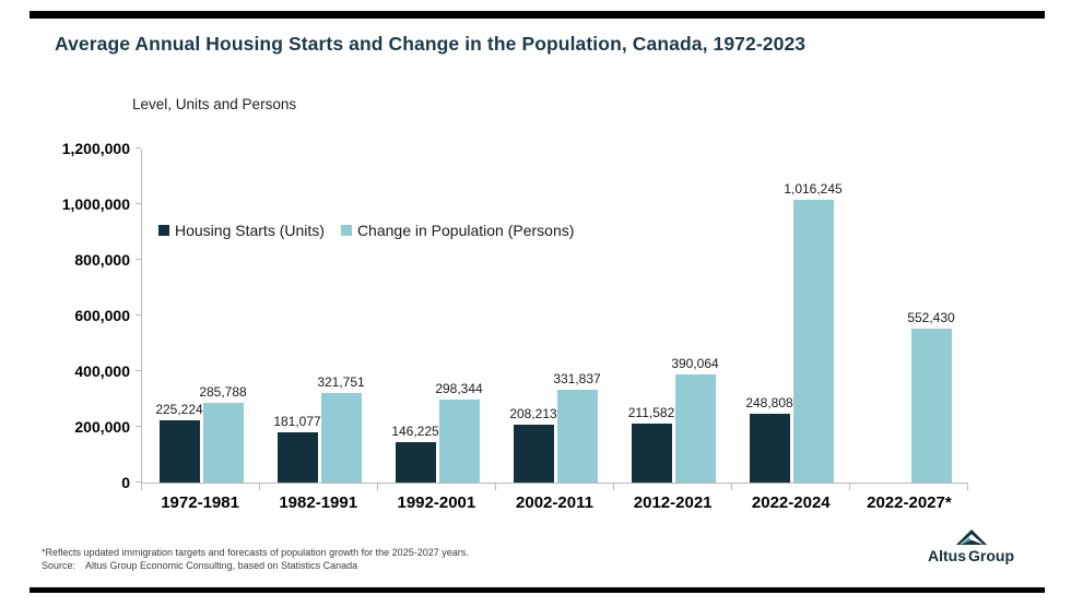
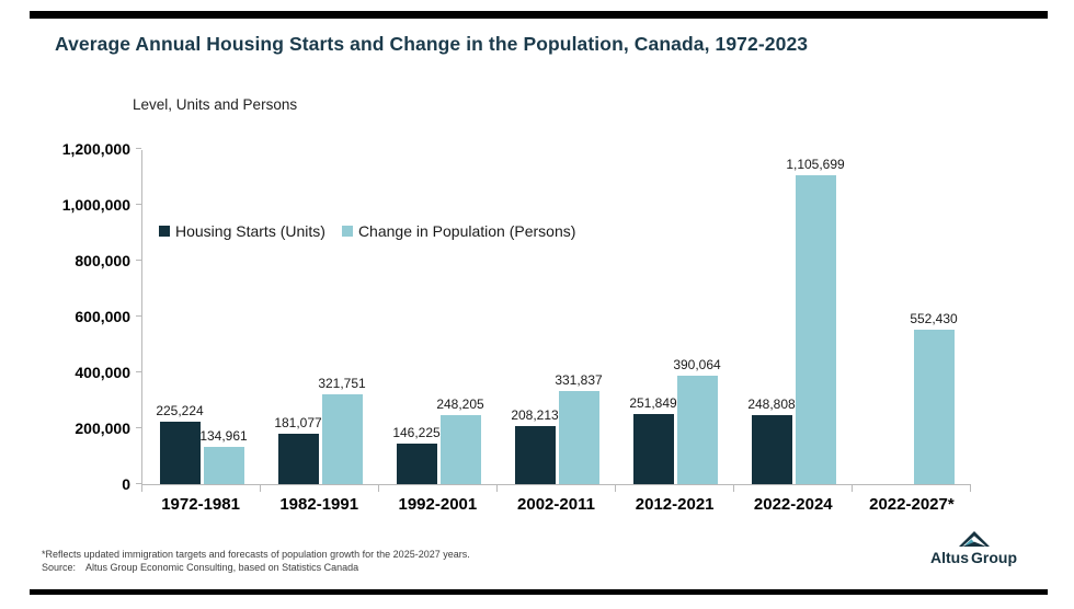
Change in Population (Persons)/1972-1981: 285,788 -> 134,961
Change in Population (Persons)/1992-2001: 298,344 -> 248,205
Housing Starts (Units)/2012-2021: 211,582 -> 251,849
Change in Population (Persons)/2022-2024: 1,016,245 -> 1,105,699
